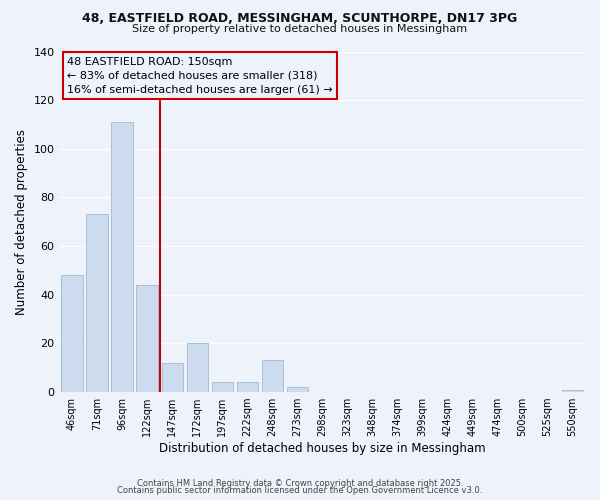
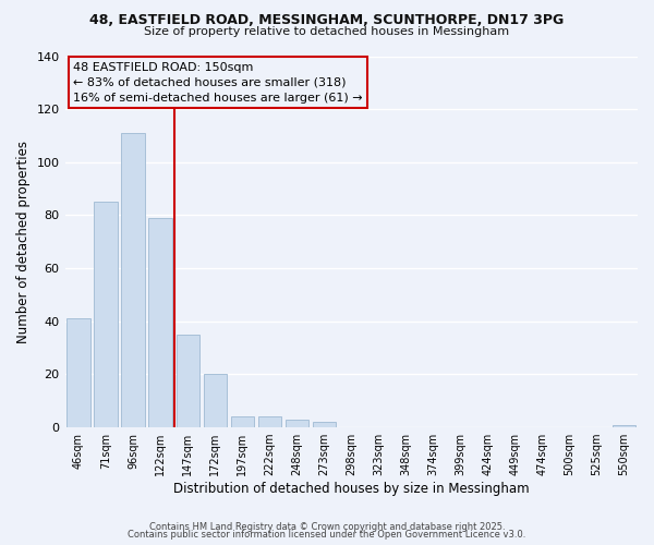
46sqm: 48 -> 41
71sqm: 73 -> 85
122sqm: 44 -> 79
147sqm: 12 -> 35
248sqm: 13 -> 3
